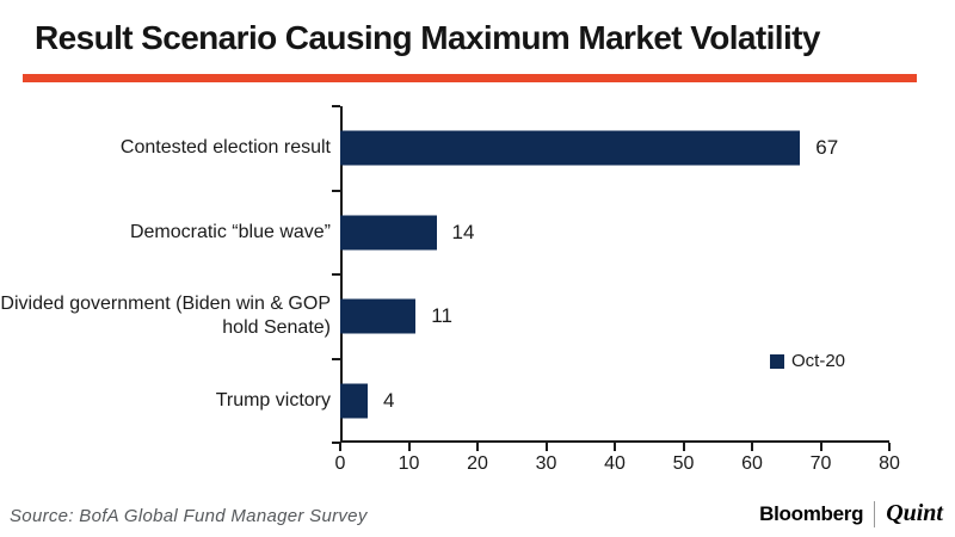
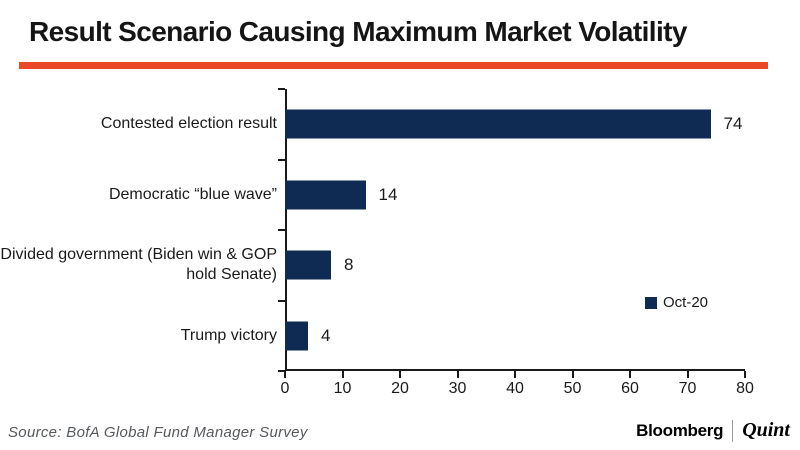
Contested election result: 67 -> 74
Divided government (Biden win & GOP hold Senate): 11 -> 8
